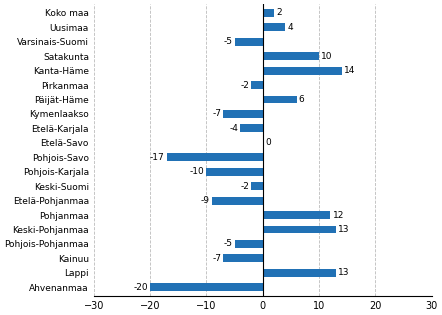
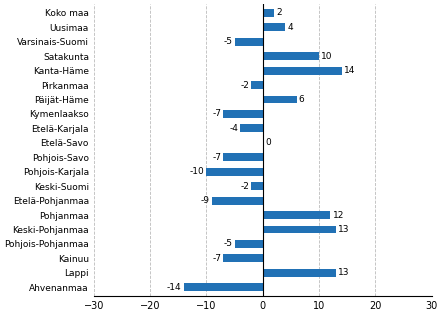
Pohjois-Savo: -17 -> -7
Ahvenanmaa: -20 -> -14
